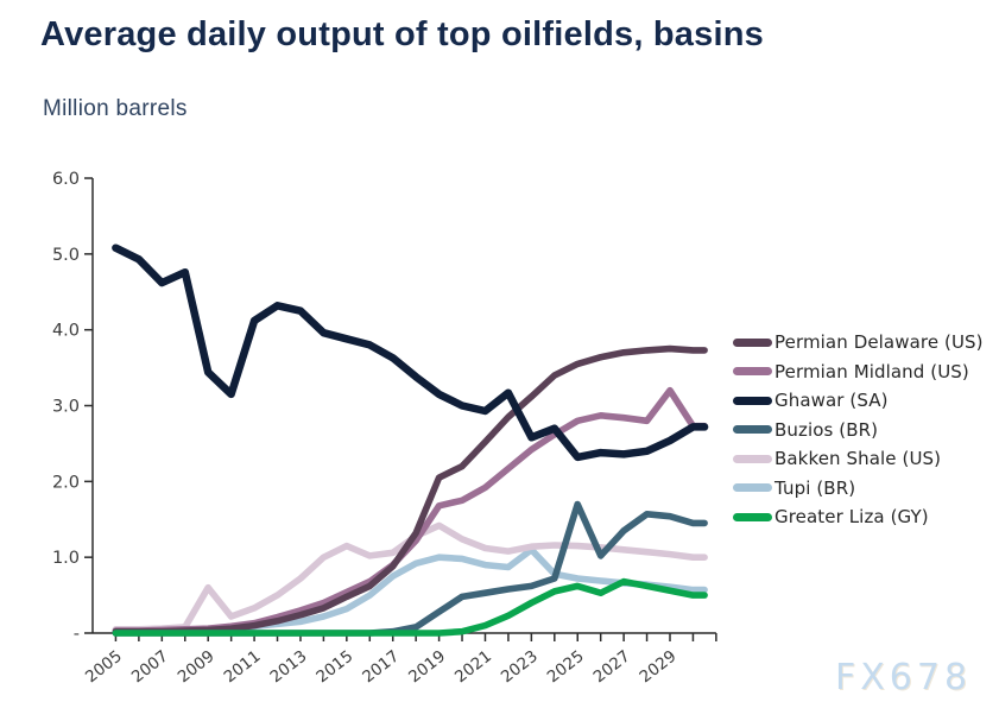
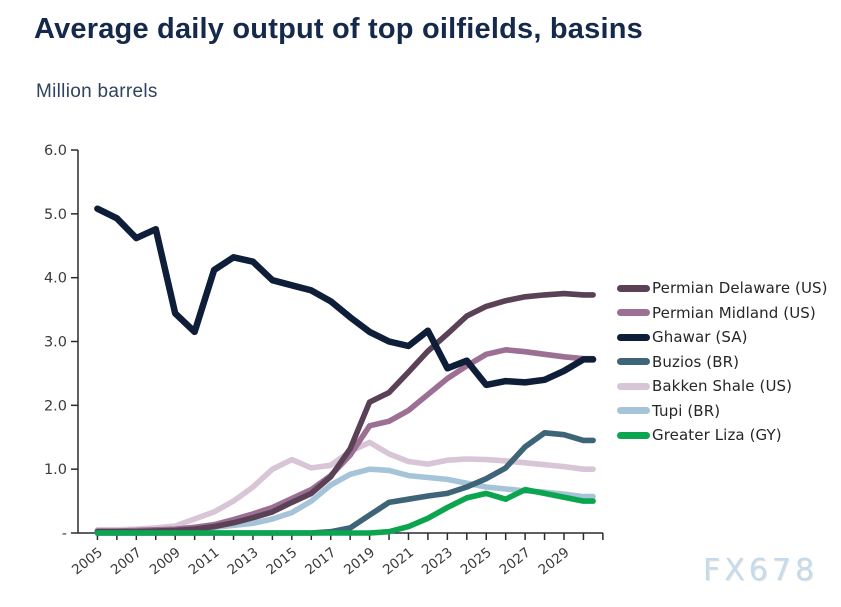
Bakken Shale (US)/2009: 0.6 -> 0.1
Tupi (BR)/2023: 1.1 -> 0.8
Buzios (BR)/2025: 1.7 -> 0.8
Permian Midland (US)/2029: 3.2 -> 2.8
